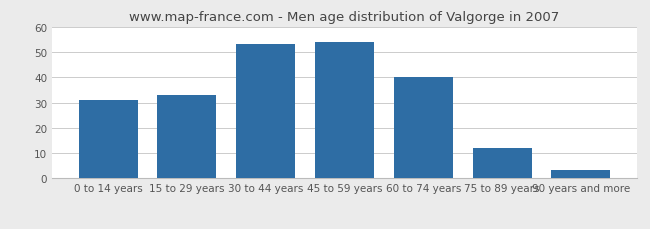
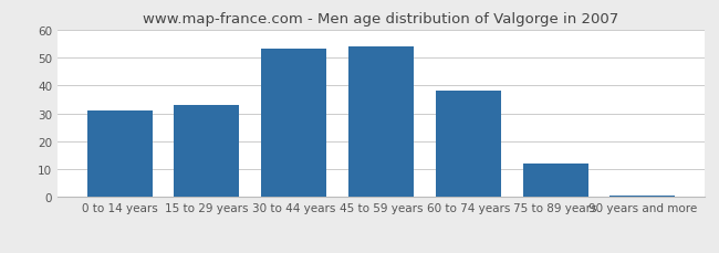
60 to 74 years: 40.0 -> 38.0
90 years and more: 3.5 -> 0.5
